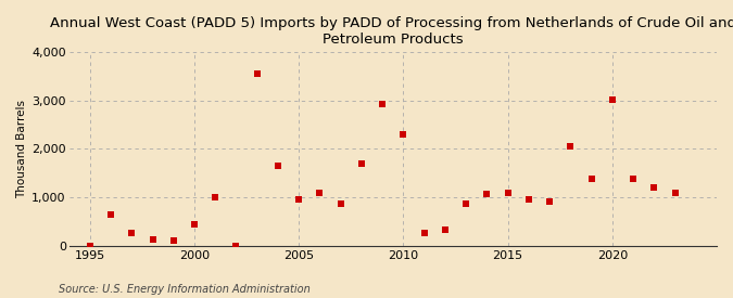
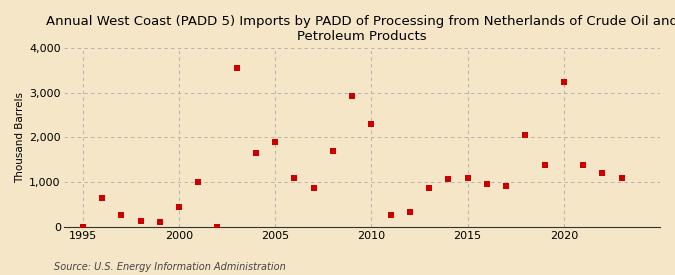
2005: 950 -> 1,900
2020: 3,030 -> 3,250
